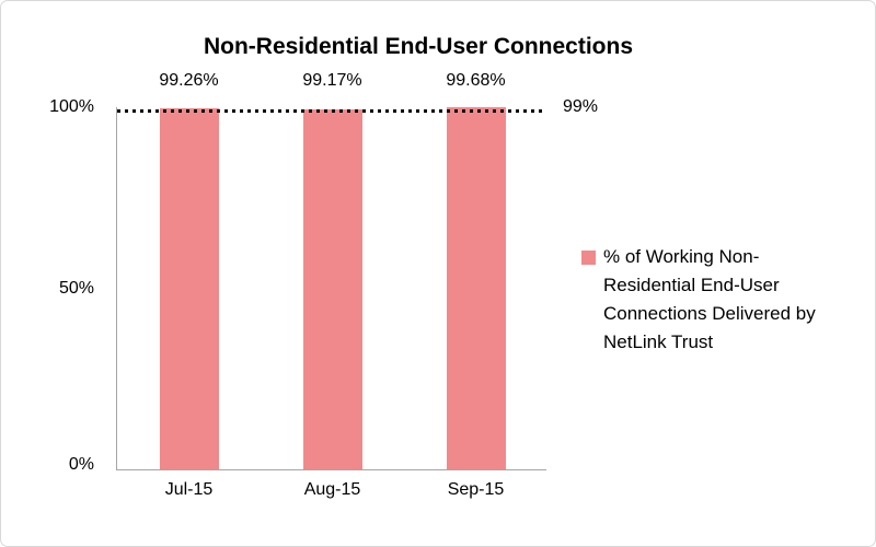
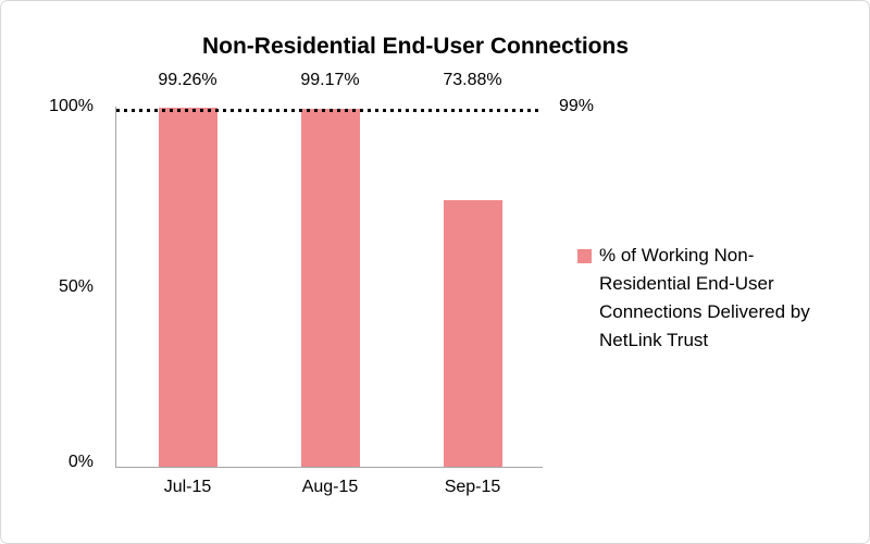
Sep-15: 99.68% -> 73.88%
